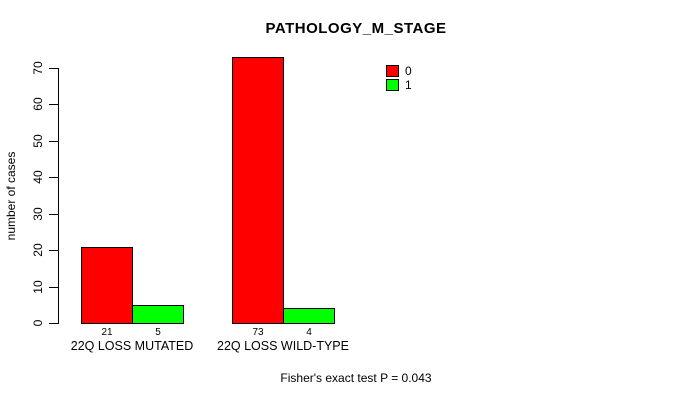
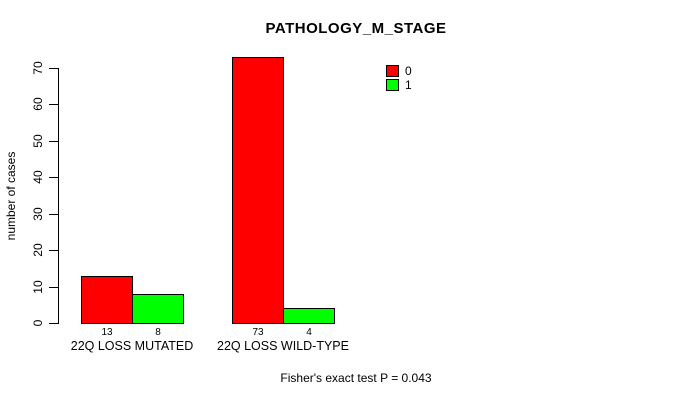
0/22Q LOSS MUTATED: 21 -> 13
1/22Q LOSS MUTATED: 5 -> 8
